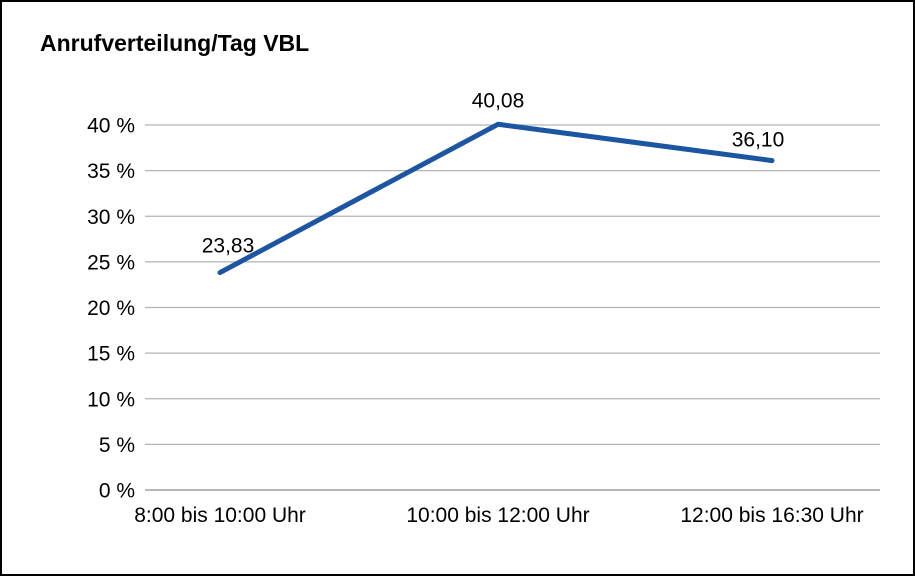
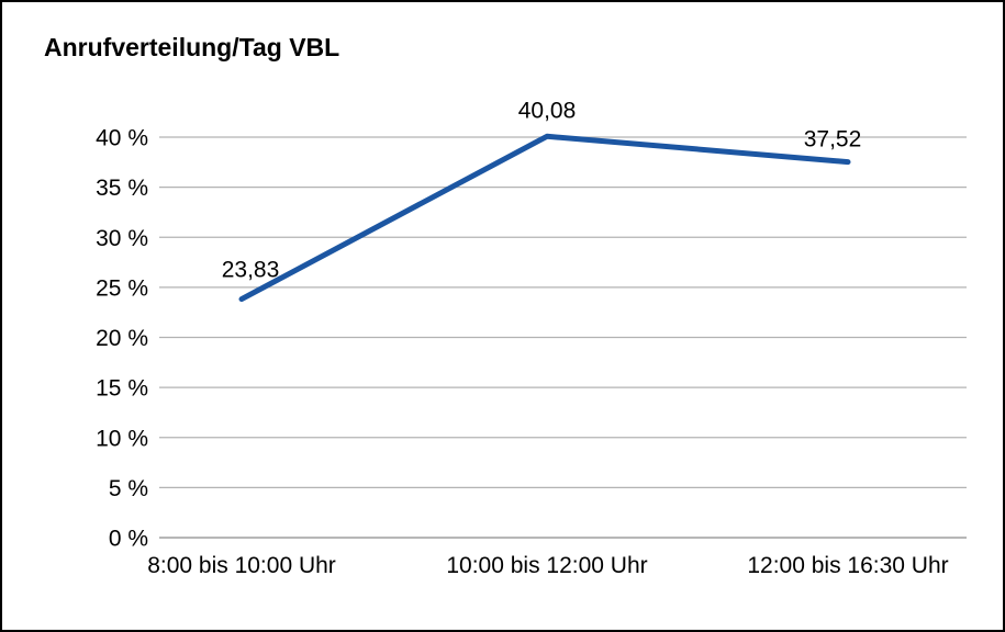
12:00 bis 16:30 Uhr: 36,10 -> 37,52
